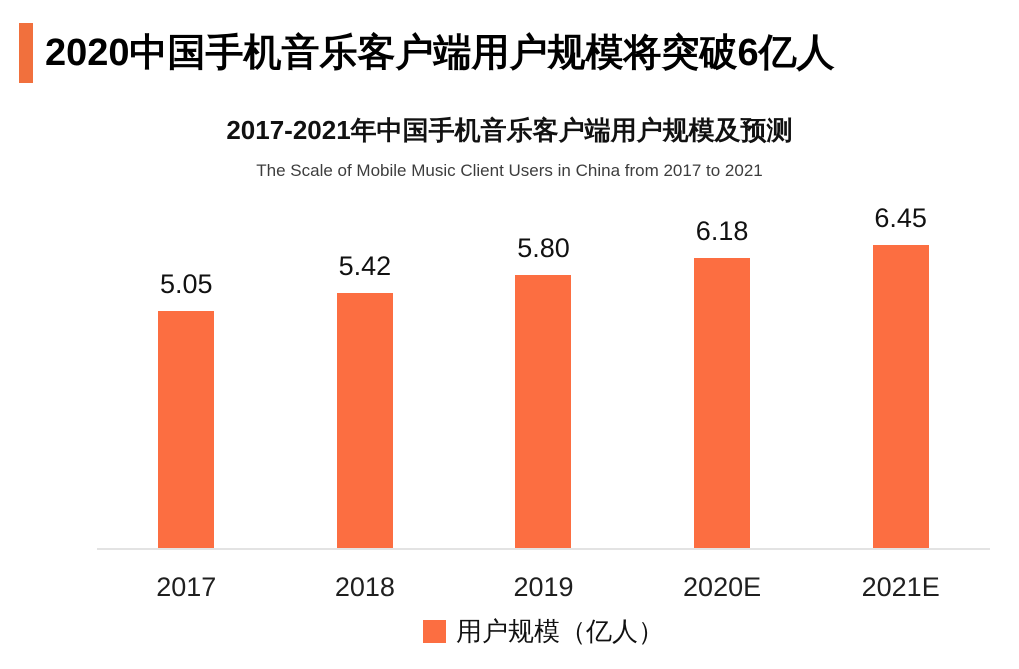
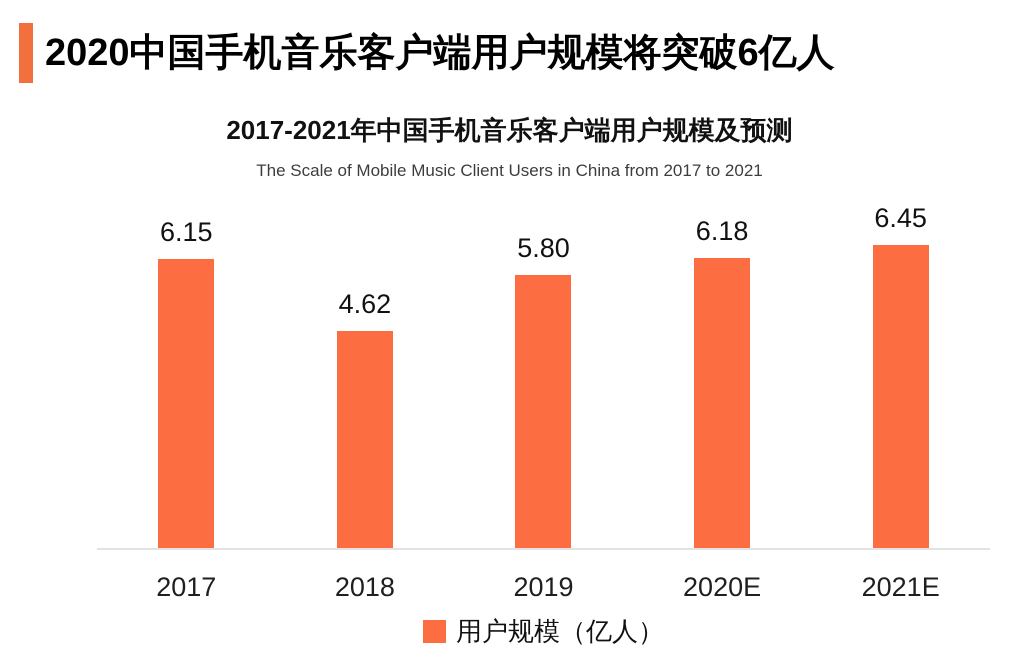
2017: 5.05 -> 6.15
2018: 5.42 -> 4.62
